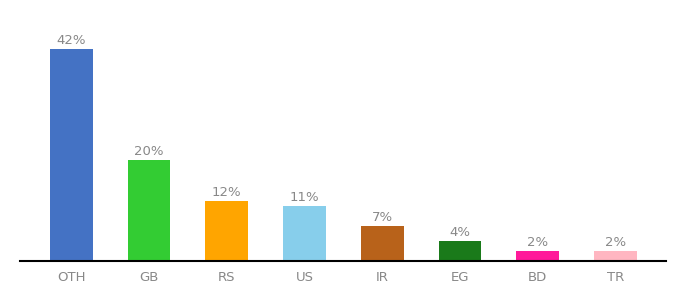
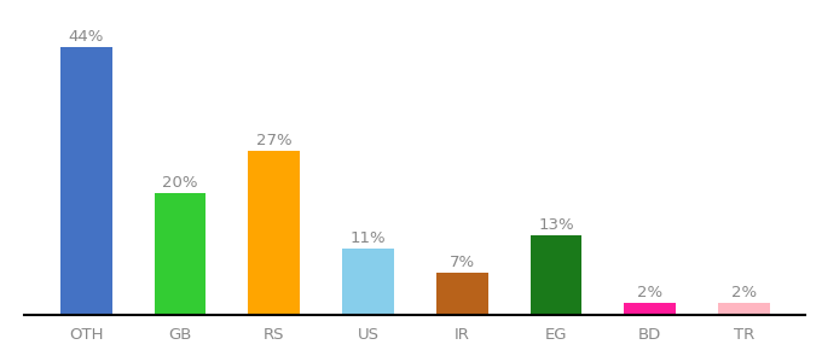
OTH: 42% -> 44%
RS: 12% -> 27%
EG: 4% -> 13%
